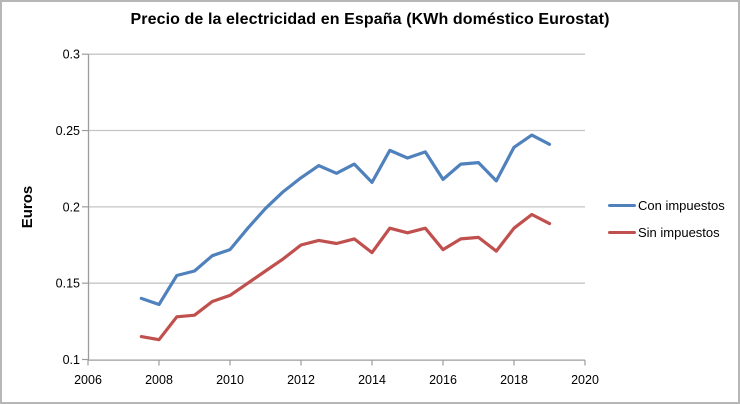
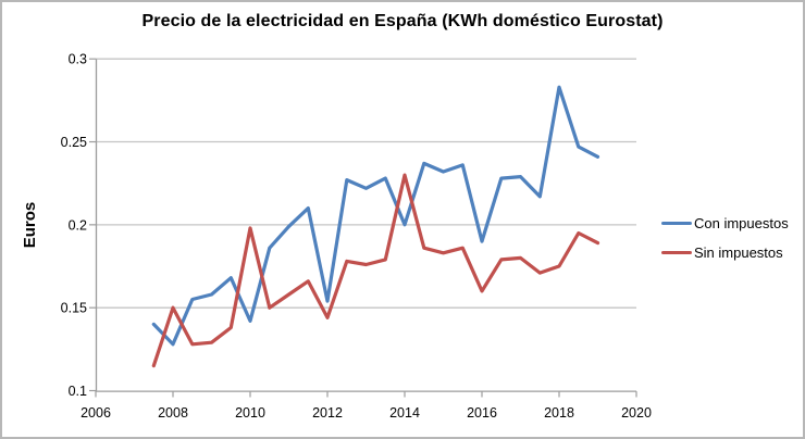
Con impuestos/2008: 0.136 -> 0.128
Sin impuestos/2008: 0.113 -> 0.150
Con impuestos/2010: 0.172 -> 0.142
Sin impuestos/2010: 0.142 -> 0.198
Con impuestos/2012: 0.219 -> 0.154
Sin impuestos/2012: 0.175 -> 0.144
Con impuestos/2014: 0.216 -> 0.200
Sin impuestos/2014: 0.170 -> 0.230
Con impuestos/2016: 0.218 -> 0.190
Sin impuestos/2016: 0.172 -> 0.160
Con impuestos/2018: 0.239 -> 0.283
Sin impuestos/2018: 0.186 -> 0.175
